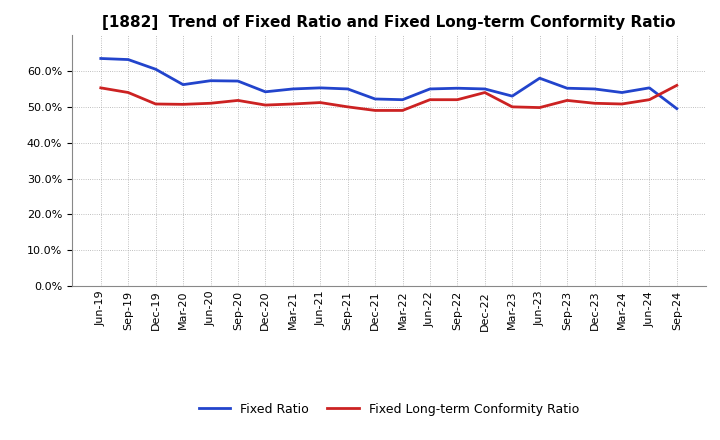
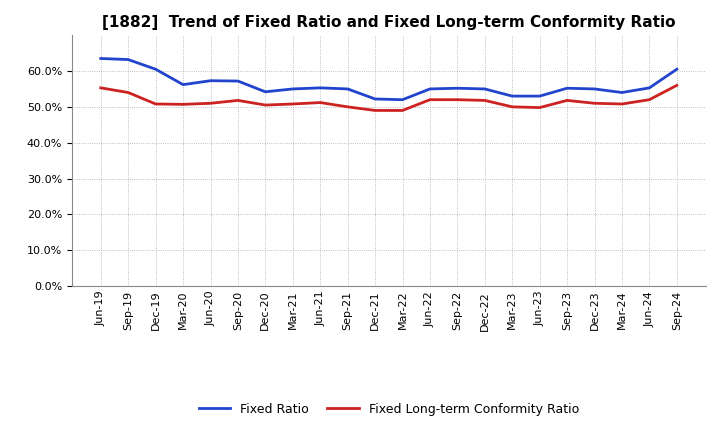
Fixed Long-term Conformity Ratio/Dec-22: 54.0% -> 51.8%
Fixed Ratio/Jun-23: 58.0% -> 53.0%
Fixed Ratio/Sep-24: 49.5% -> 60.5%
